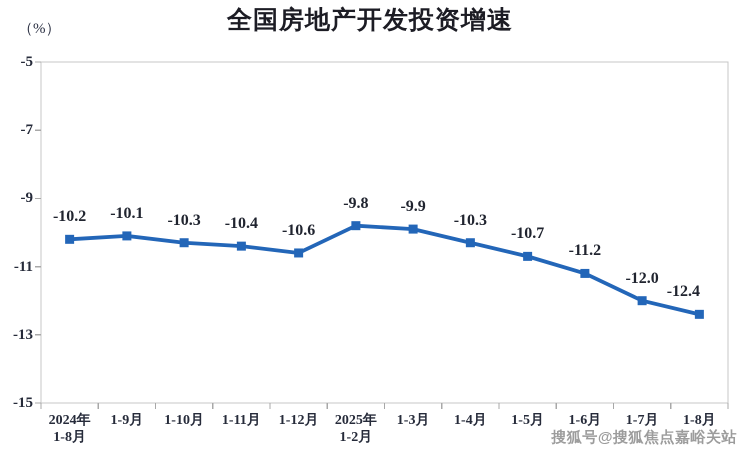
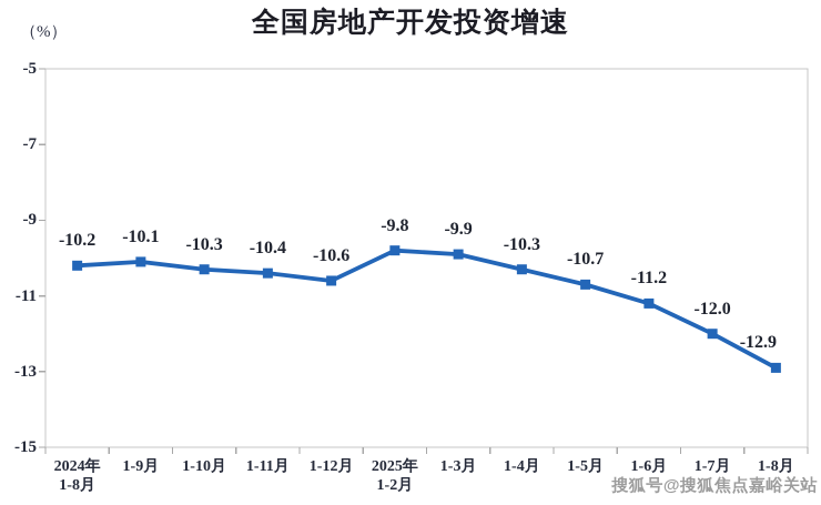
1-8月: -12.4 -> -12.9
